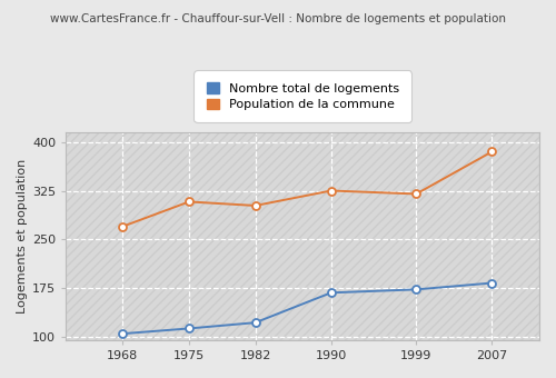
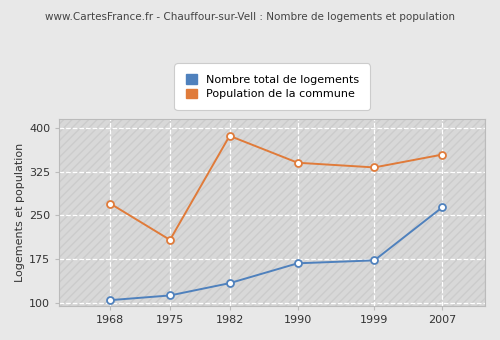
Population de la commune/1975: 308 -> 208
Nombre total de logements/1982: 122 -> 134
Population de la commune/1982: 302 -> 386
Population de la commune/1990: 325 -> 340
Population de la commune/1999: 320 -> 332
Nombre total de logements/2007: 183 -> 264
Population de la commune/2007: 385 -> 354
